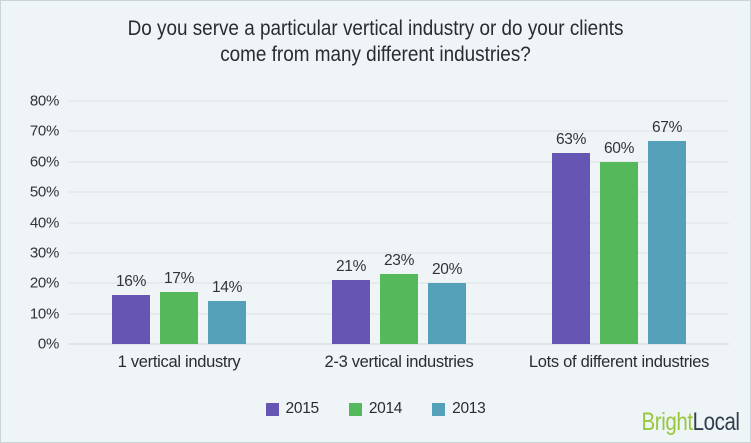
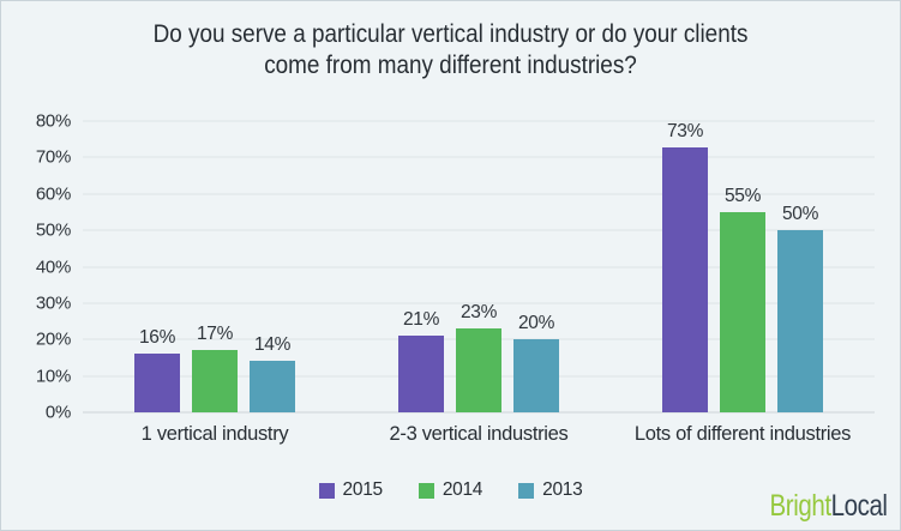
2015/Lots of different industries: 63% -> 73%
2014/Lots of different industries: 60% -> 55%
2013/Lots of different industries: 67% -> 50%
